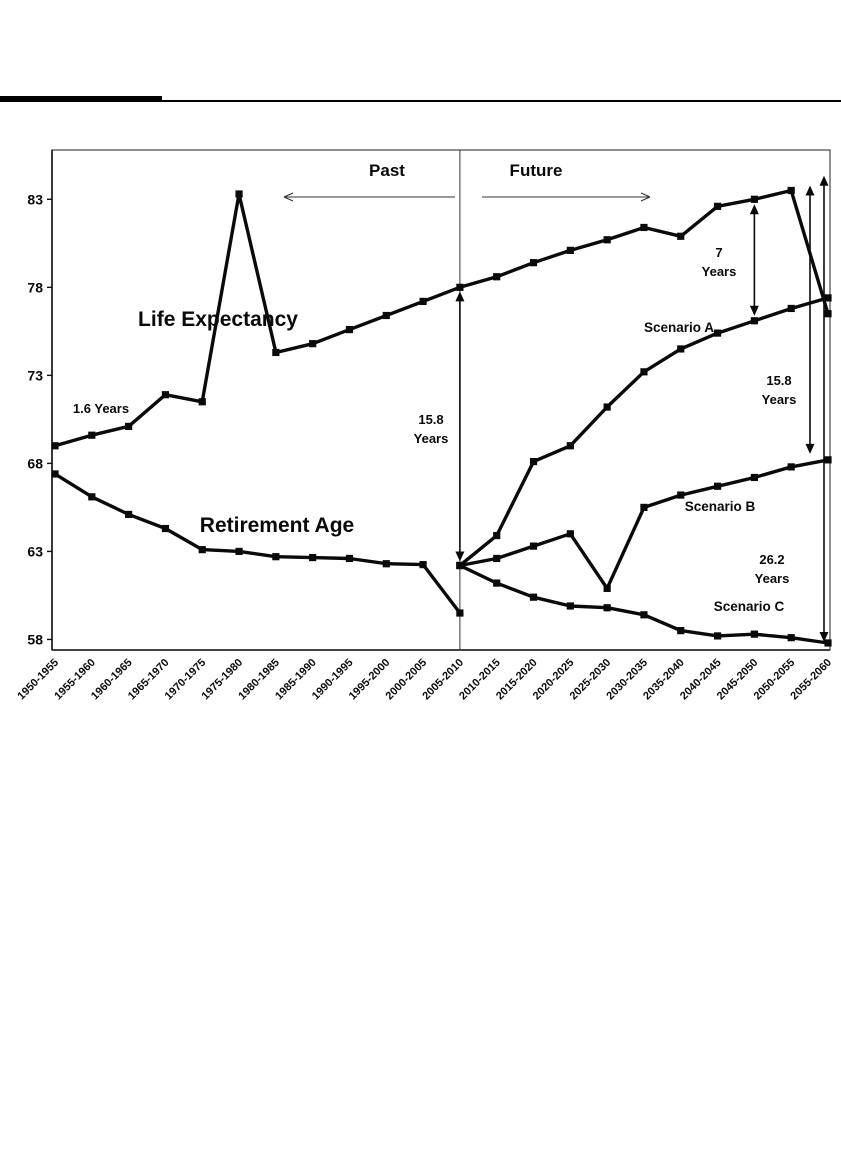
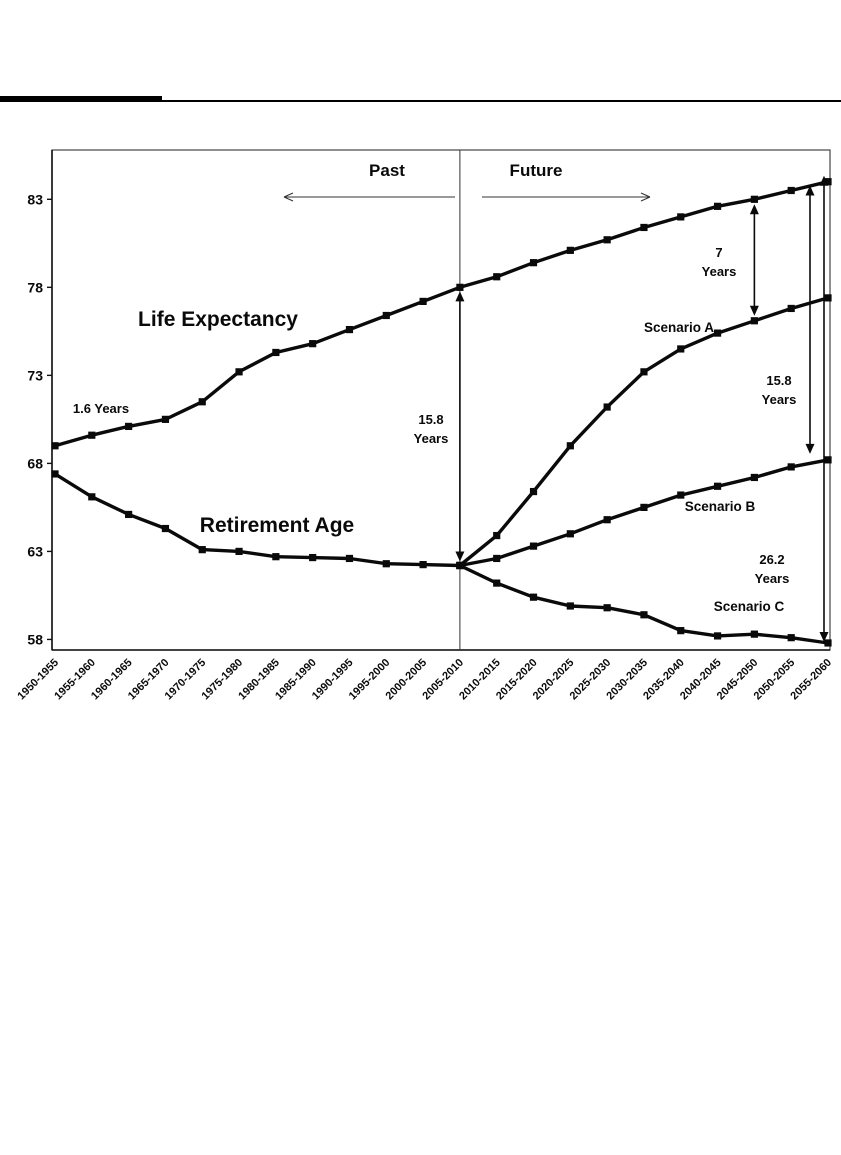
Life Expectancy/1965-1970: 71.9 -> 70.5
Life Expectancy/1975-1980: 83.3 -> 73.2
Retirement Age/2005-2010: 59.5 -> 62.2
Scenario A/2015-2020: 68.1 -> 66.4
Scenario B/2025-2030: 60.9 -> 64.8
Life Expectancy/2035-2040: 80.9 -> 82.0
Life Expectancy/2055-2060: 76.5 -> 84.0
